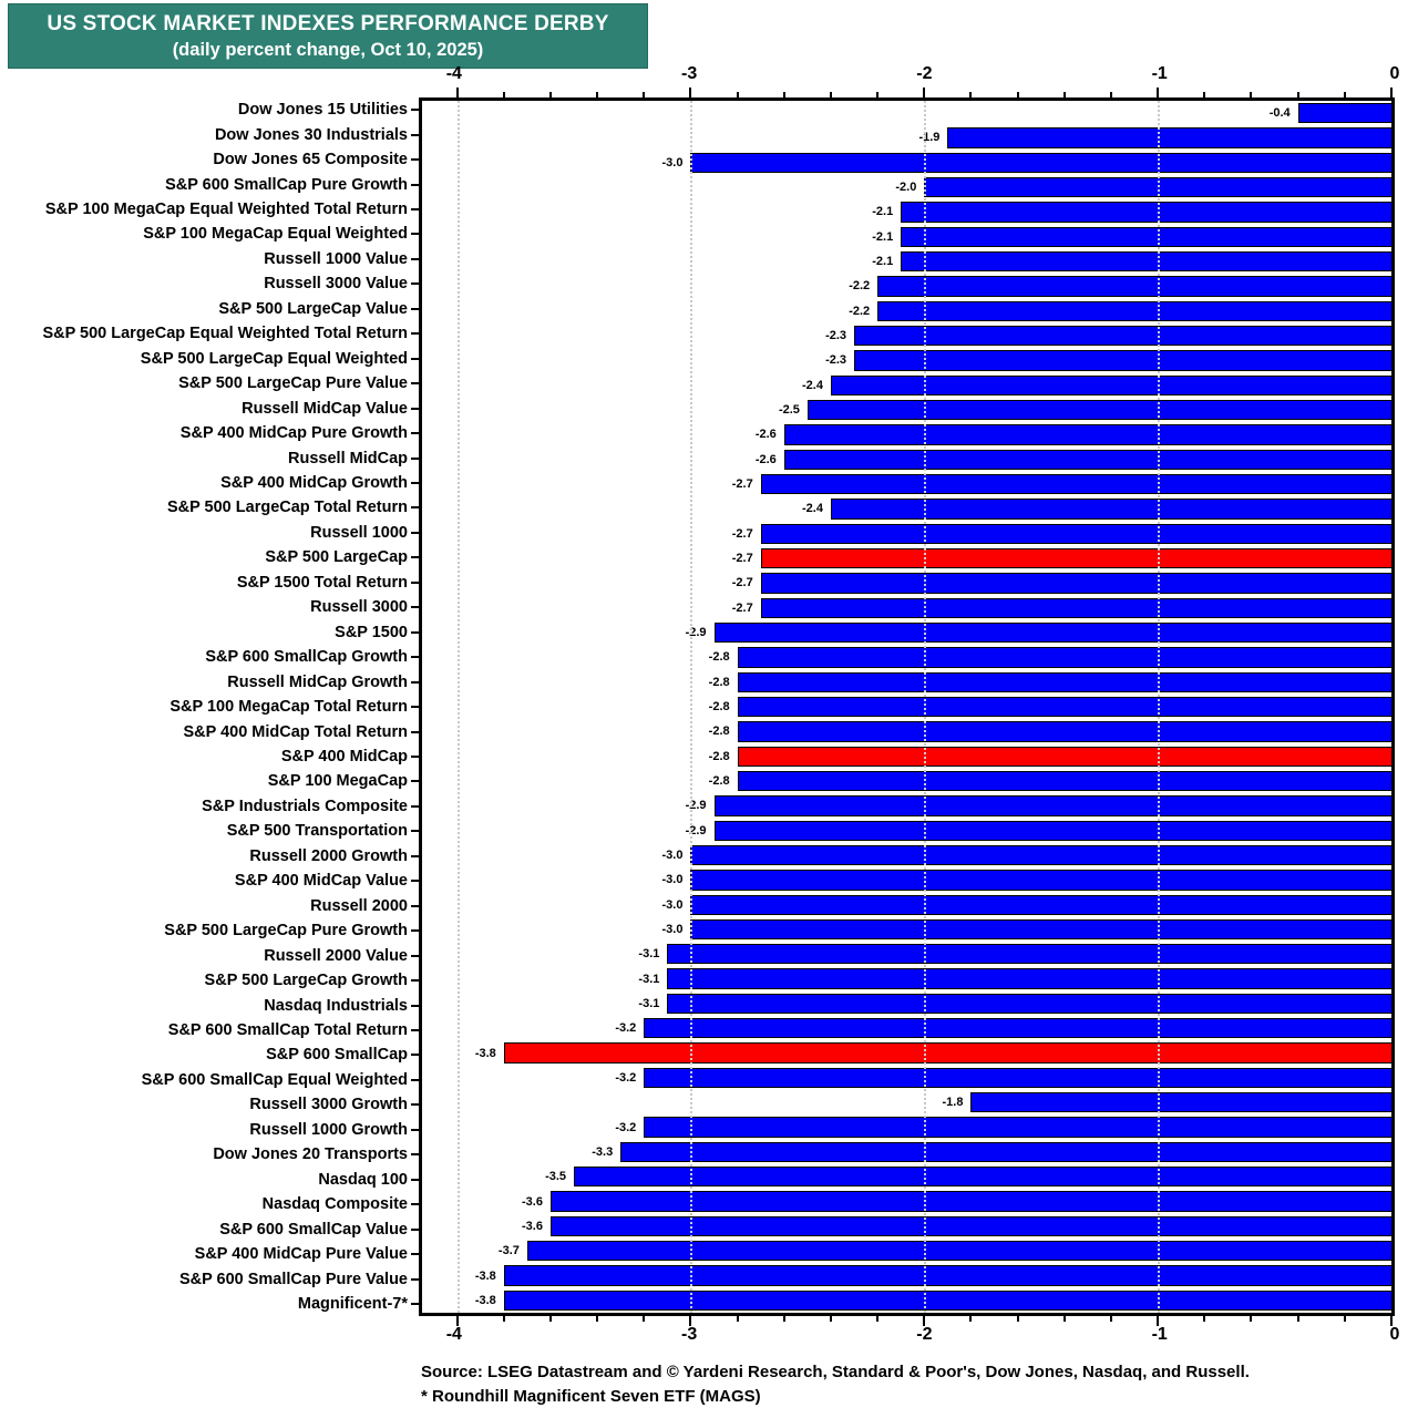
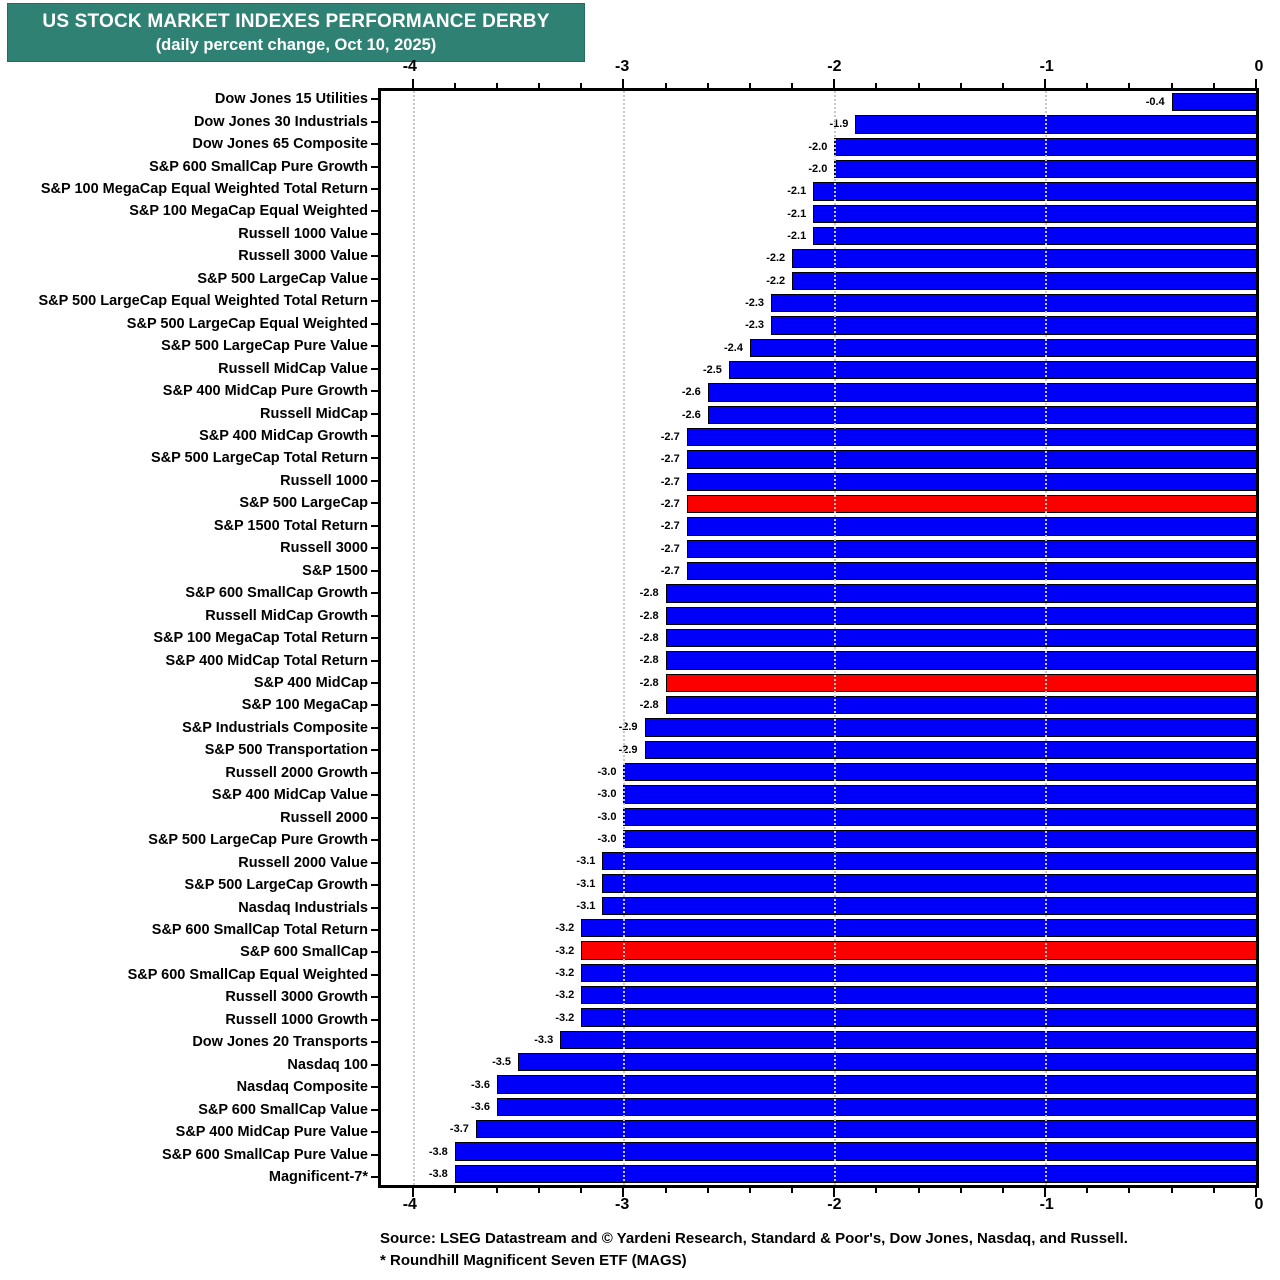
Dow Jones 65 Composite: -3.0 -> -2.0
S&P 500 LargeCap Total Return: -2.4 -> -2.7
S&P 1500: -2.9 -> -2.7
S&P 600 SmallCap: -3.8 -> -3.2
Russell 3000 Growth: -1.8 -> -3.2
